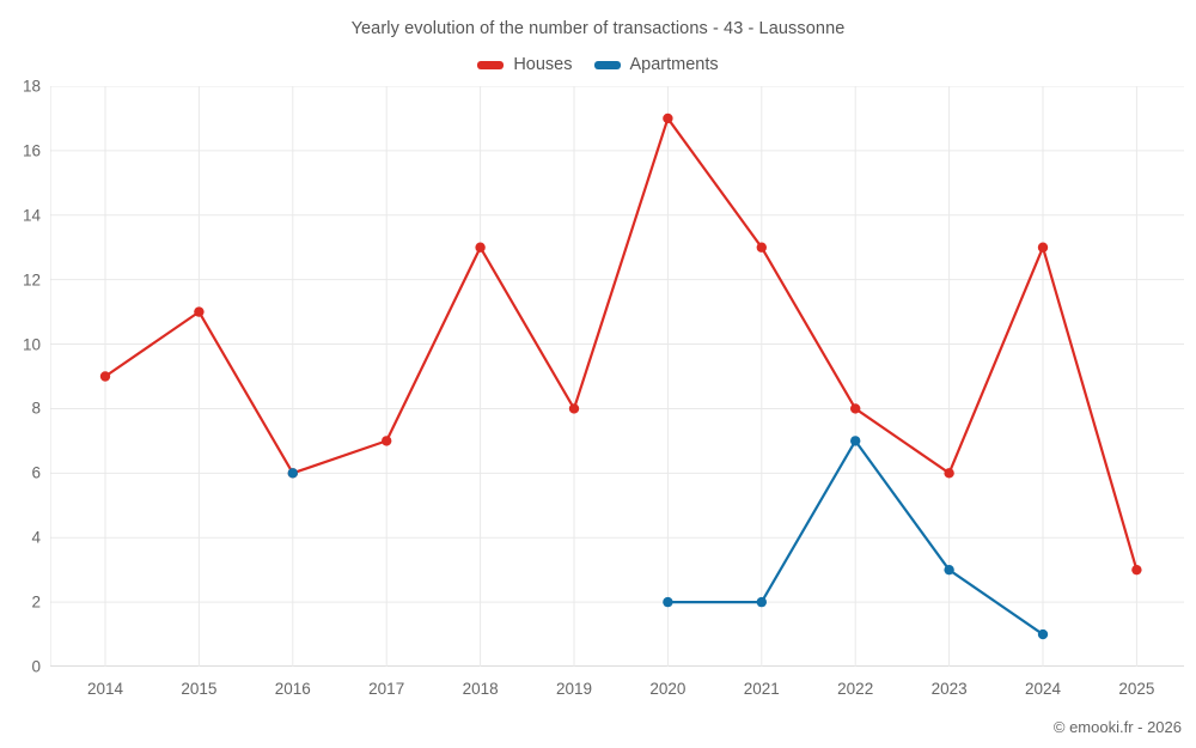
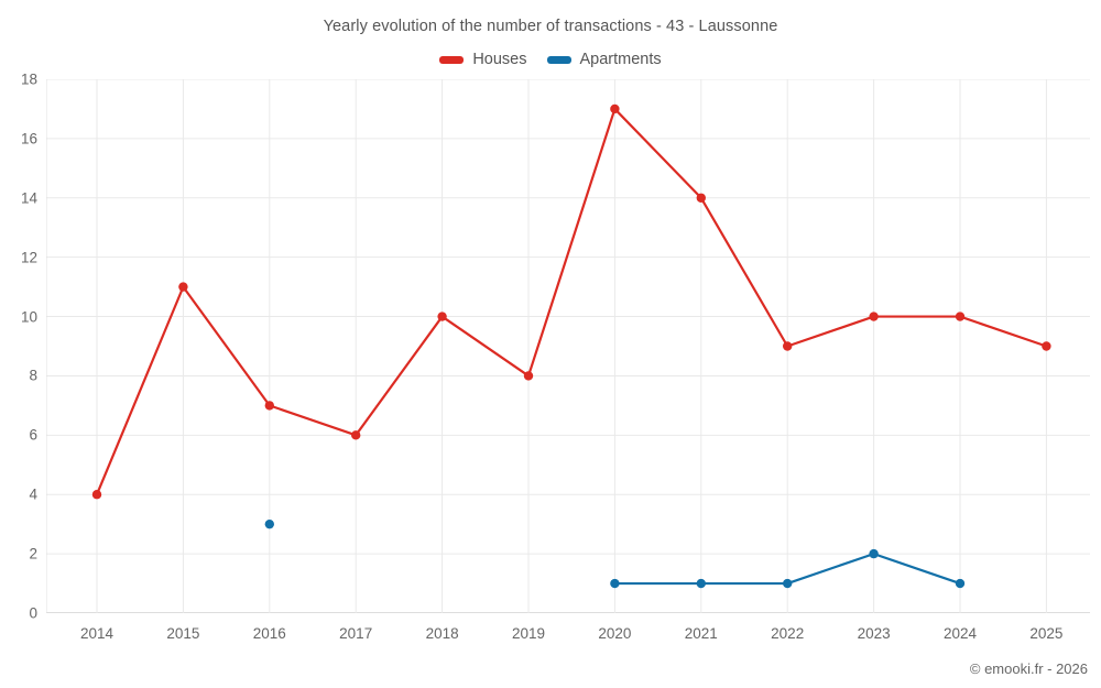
Houses/2014: 9 -> 4
Houses/2016: 6 -> 7
Apartments/2016: 6 -> 3
Houses/2017: 7 -> 6
Houses/2018: 13 -> 10
Apartments/2020: 2 -> 1
Houses/2021: 13 -> 14
Apartments/2021: 2 -> 1
Houses/2022: 8 -> 9
Apartments/2022: 7 -> 1
Houses/2023: 6 -> 10
Apartments/2023: 3 -> 2
Houses/2024: 13 -> 10
Houses/2025: 3 -> 9
